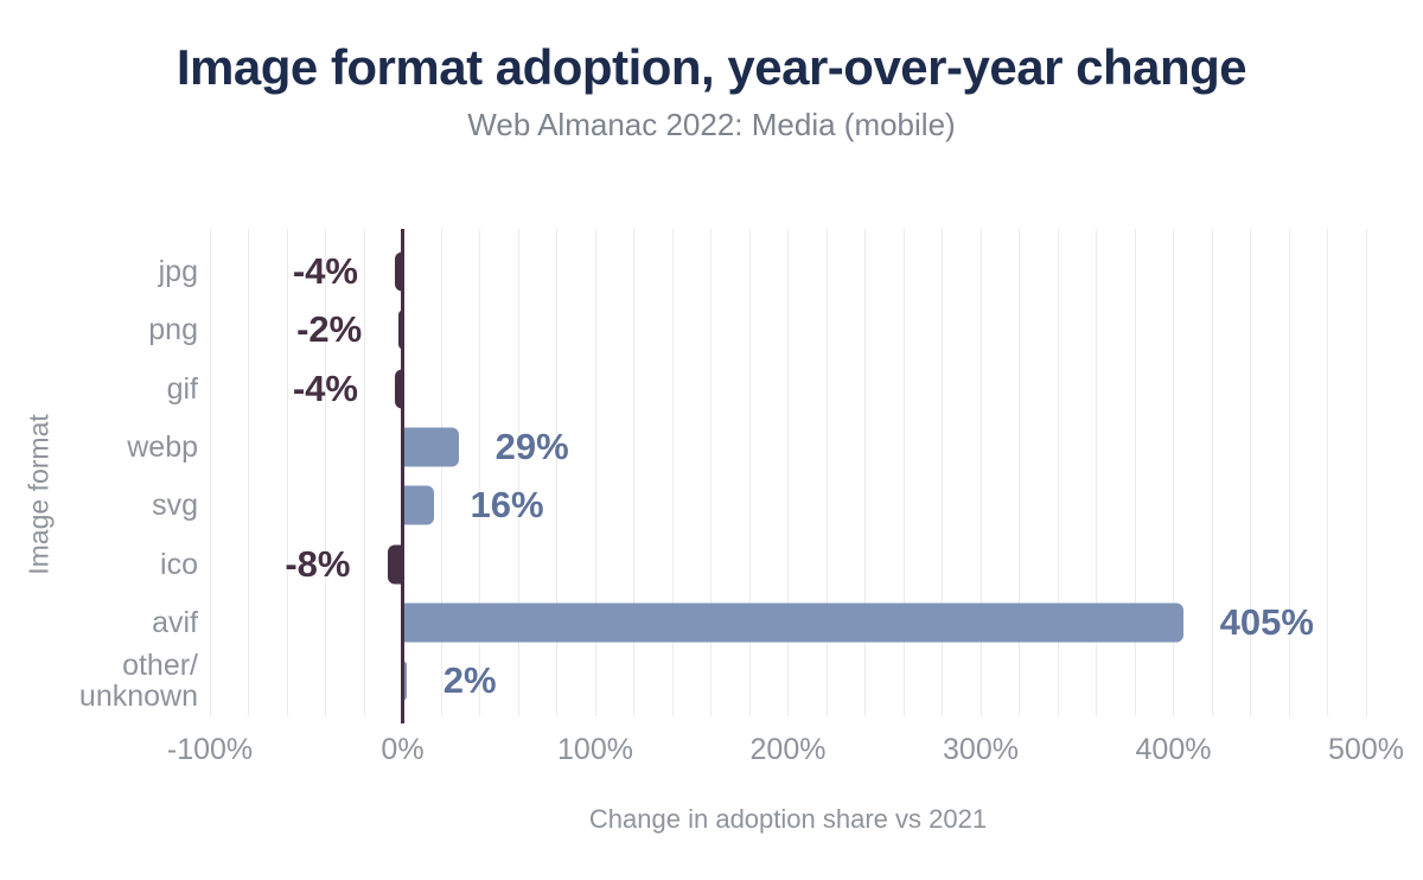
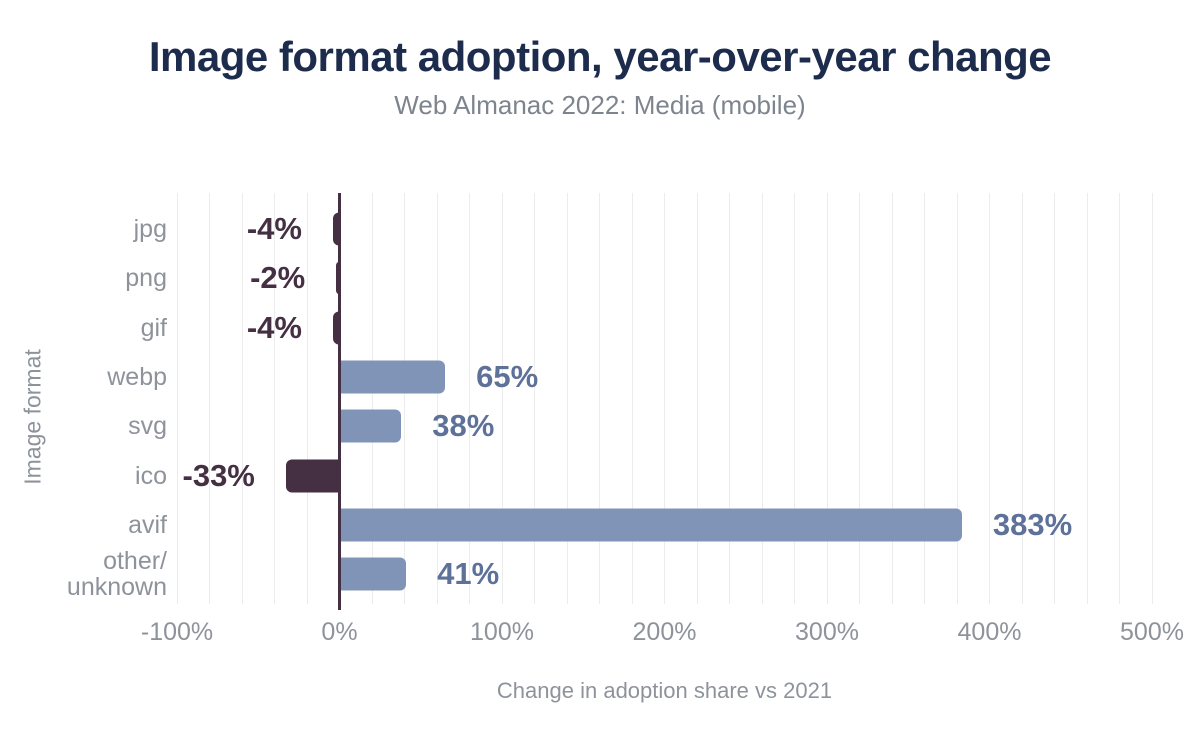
webp: 29% -> 65%
svg: 16% -> 38%
ico: -8% -> -33%
avif: 405% -> 383%
other/unknown: 2% -> 41%
